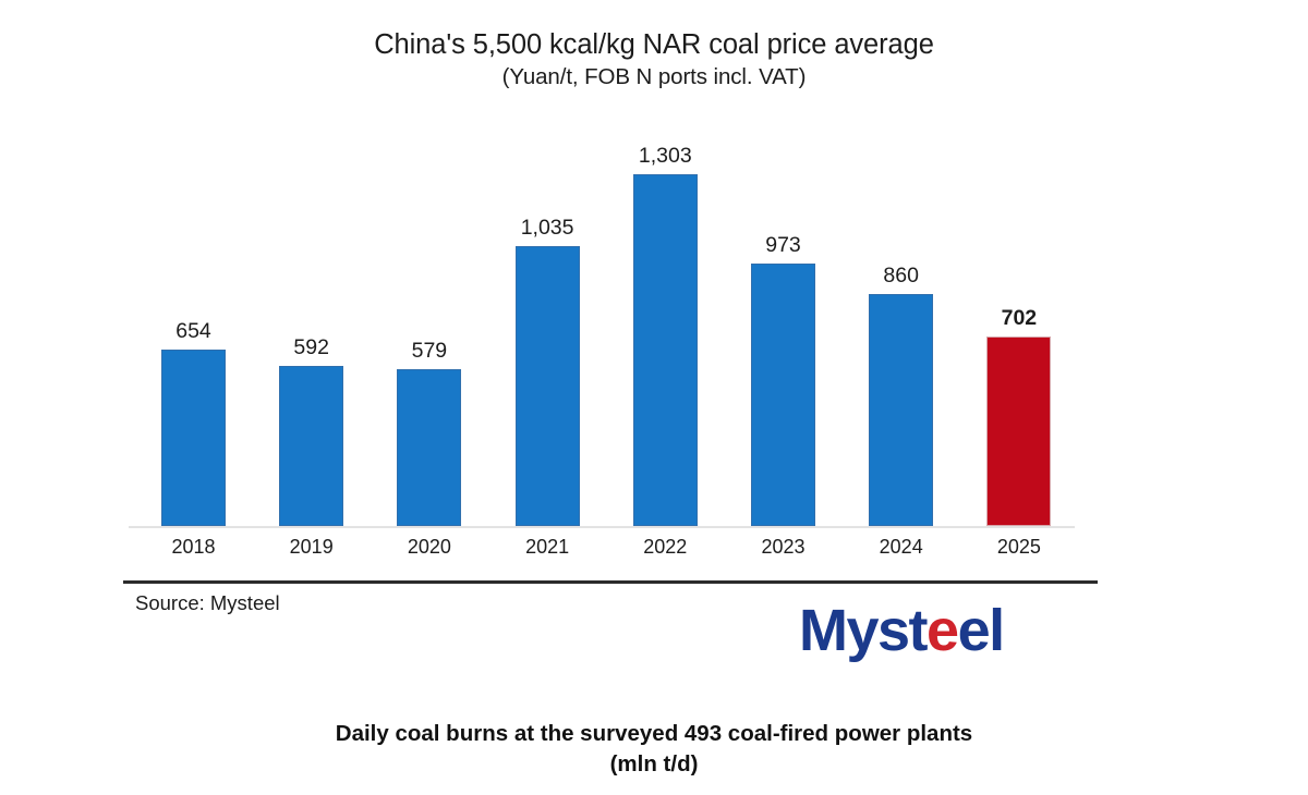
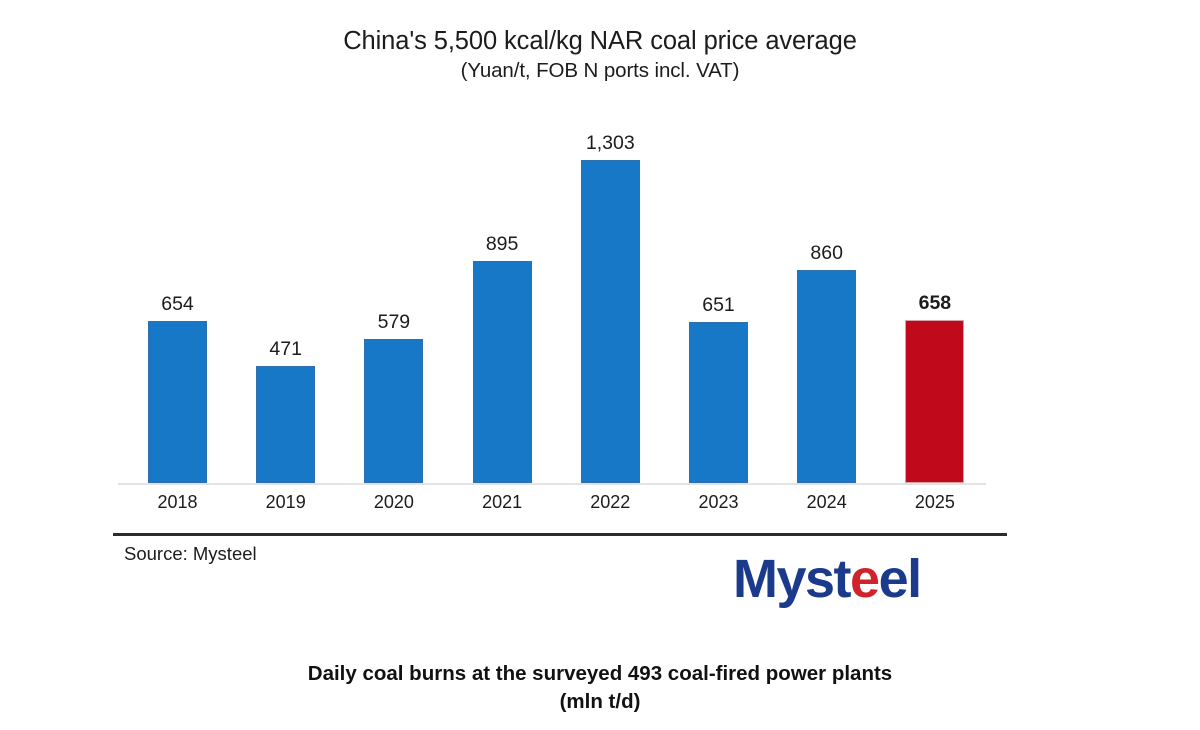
2019: 592 -> 471
2021: 1,035 -> 895
2023: 973 -> 651
2025: 702 -> 658
